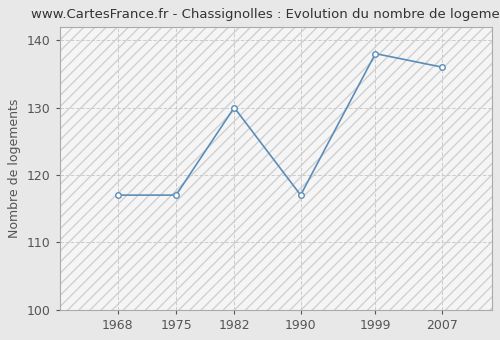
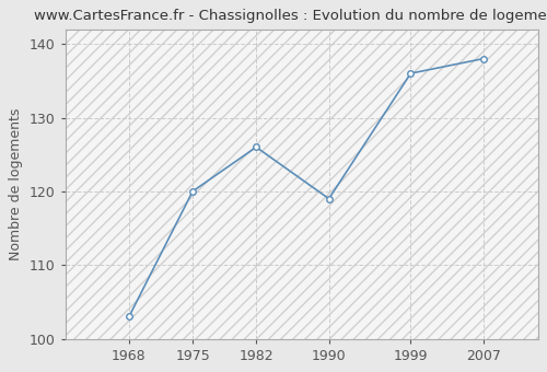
1968: 117 -> 103
1975: 117 -> 120
1982: 130 -> 126
1990: 117 -> 119
1999: 138 -> 136
2007: 136 -> 138
